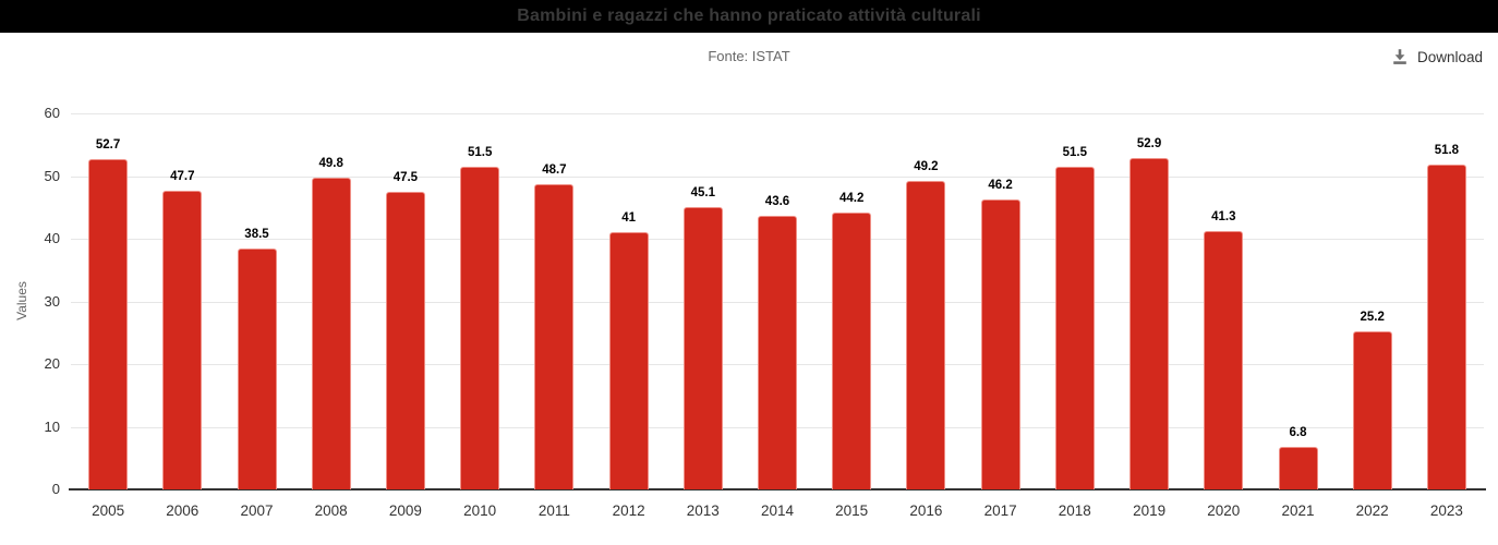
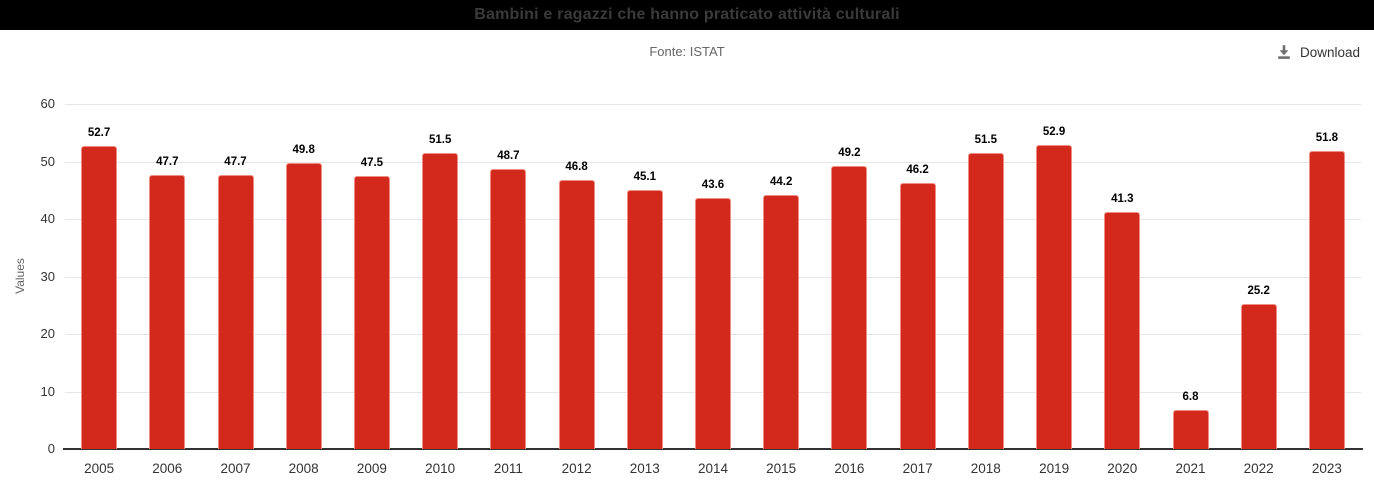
2007: 38.5 -> 47.7
2012: 41 -> 46.8
